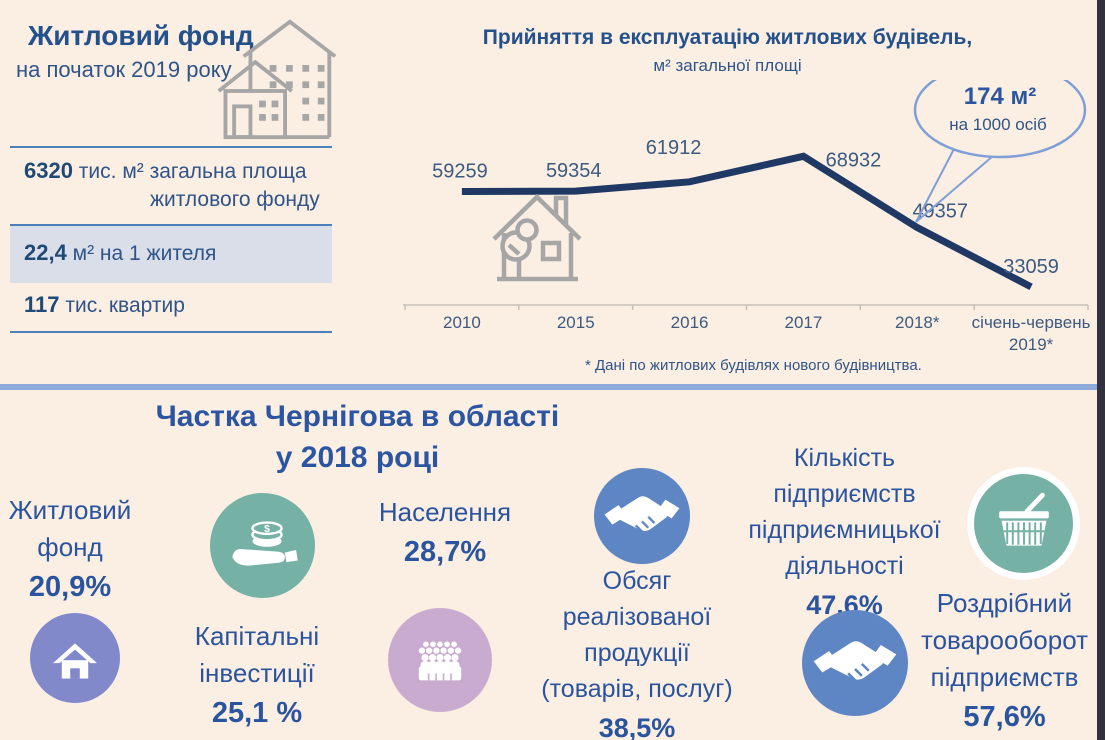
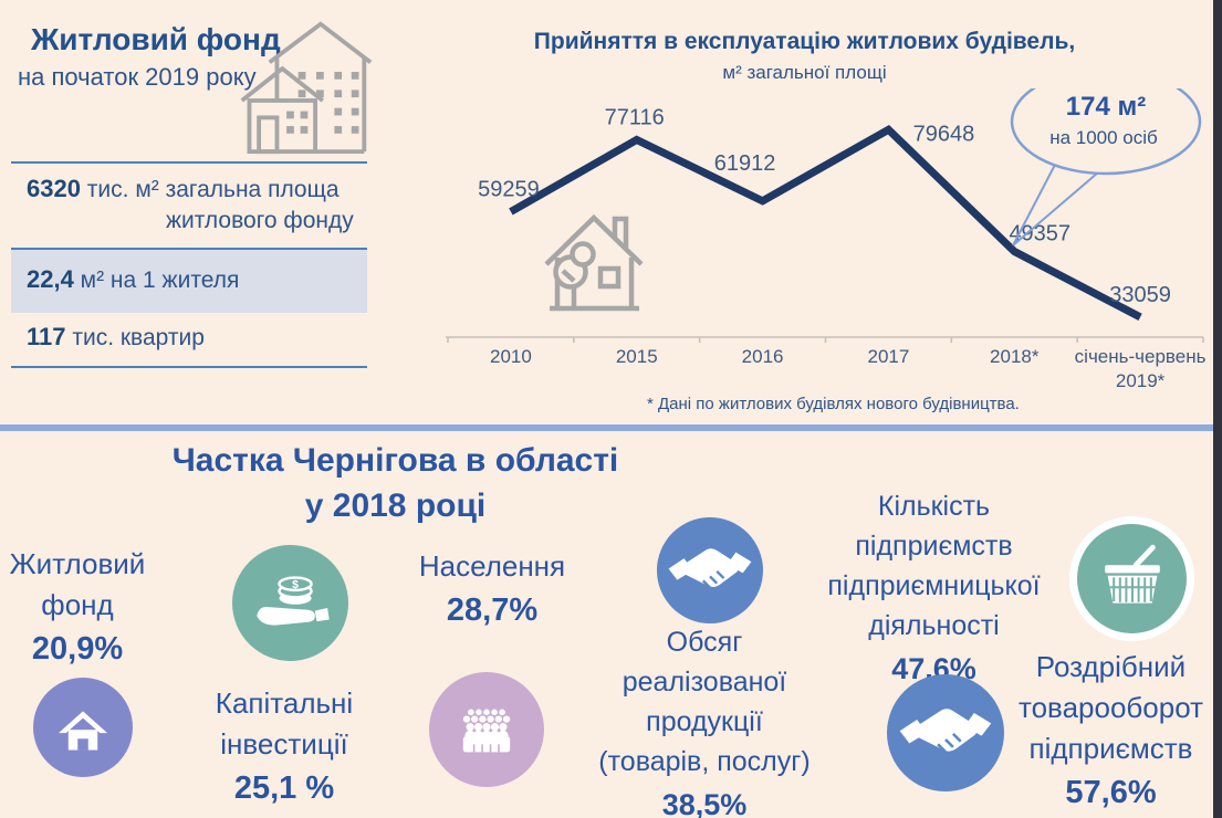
2015: 59354 -> 77116
2017: 68932 -> 79648
